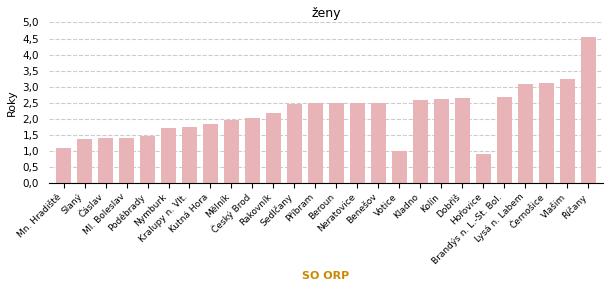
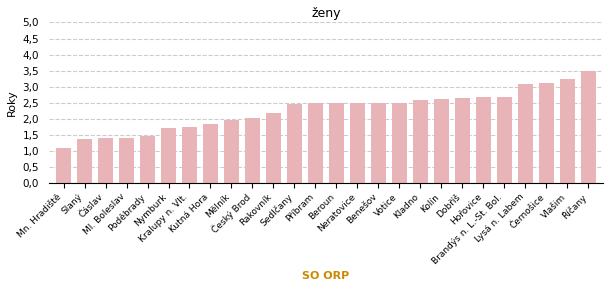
Votice: 1,00 -> 2,50
Hořovice: 0,90 -> 2,67
Říčany: 4,55 -> 3,50
